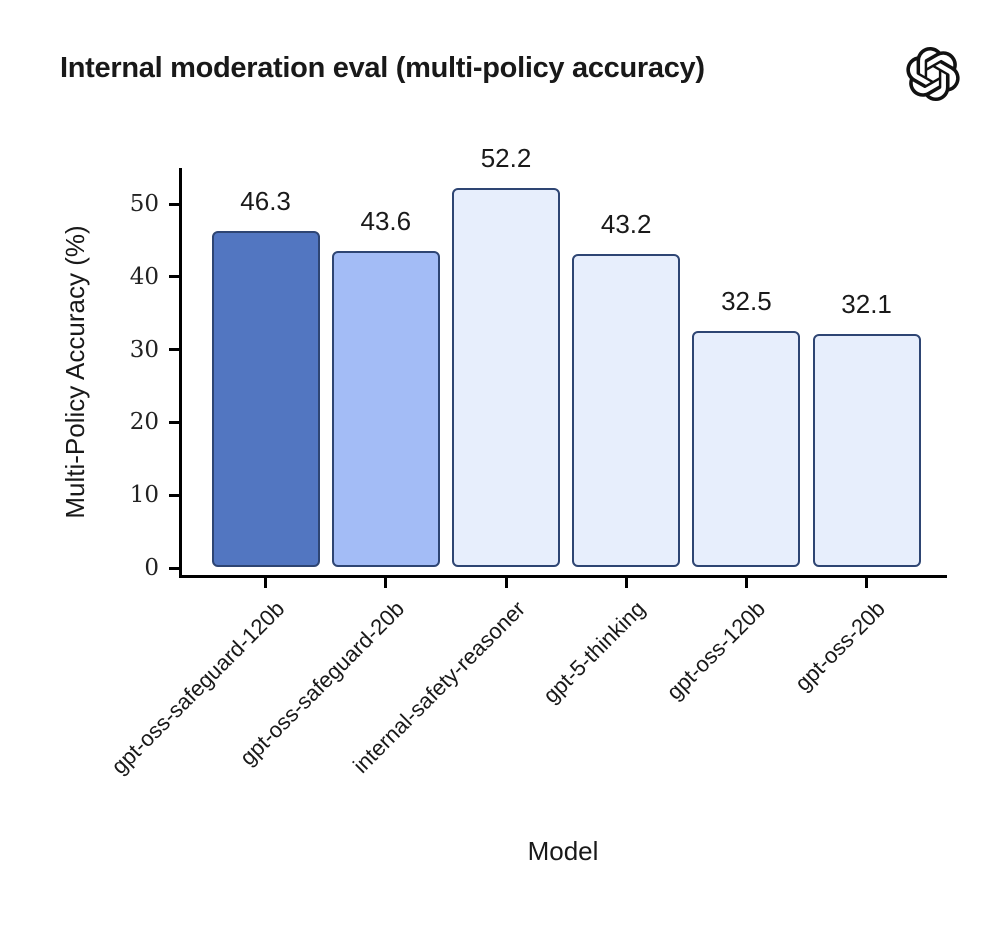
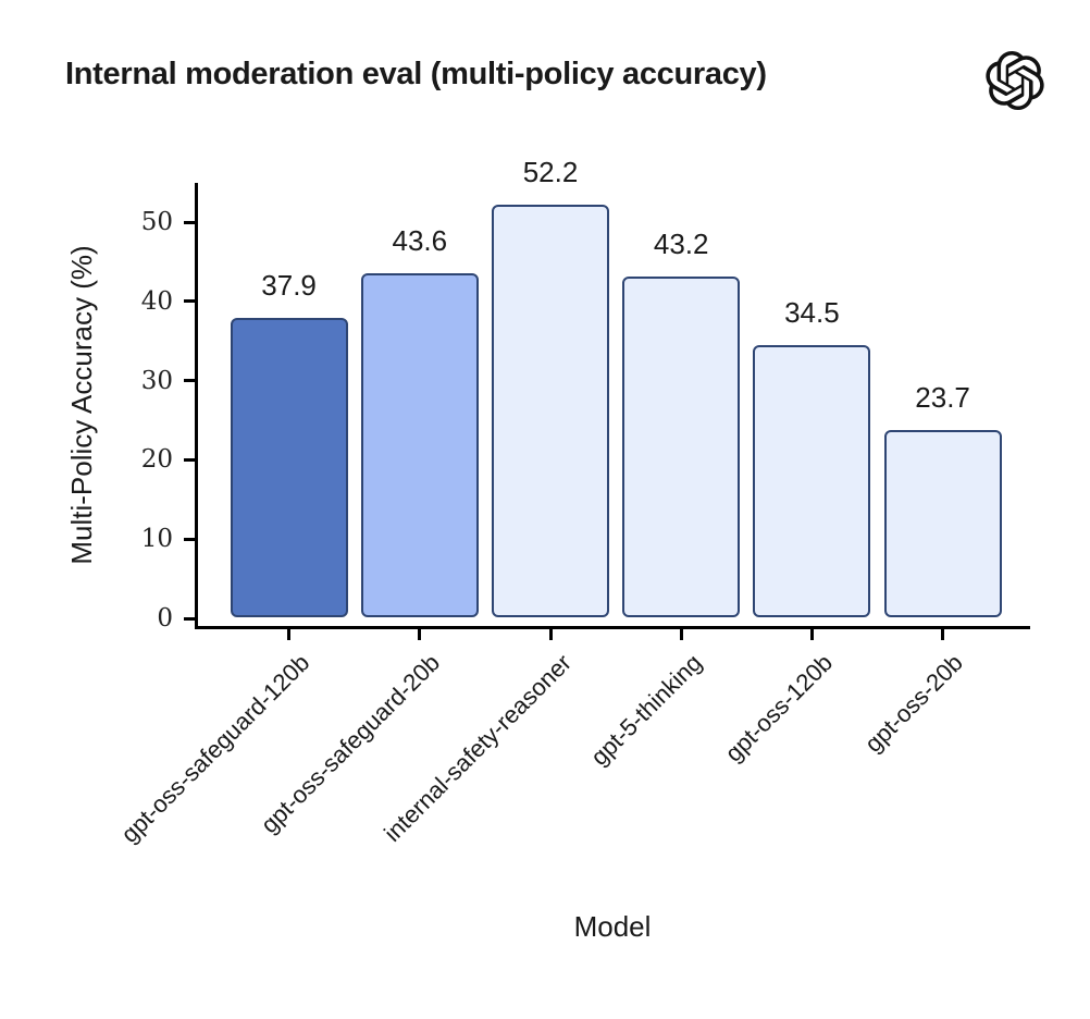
gpt-oss-safeguard-120b: 46.3 -> 37.9
gpt-oss-120b: 32.5 -> 34.5
gpt-oss-20b: 32.1 -> 23.7
